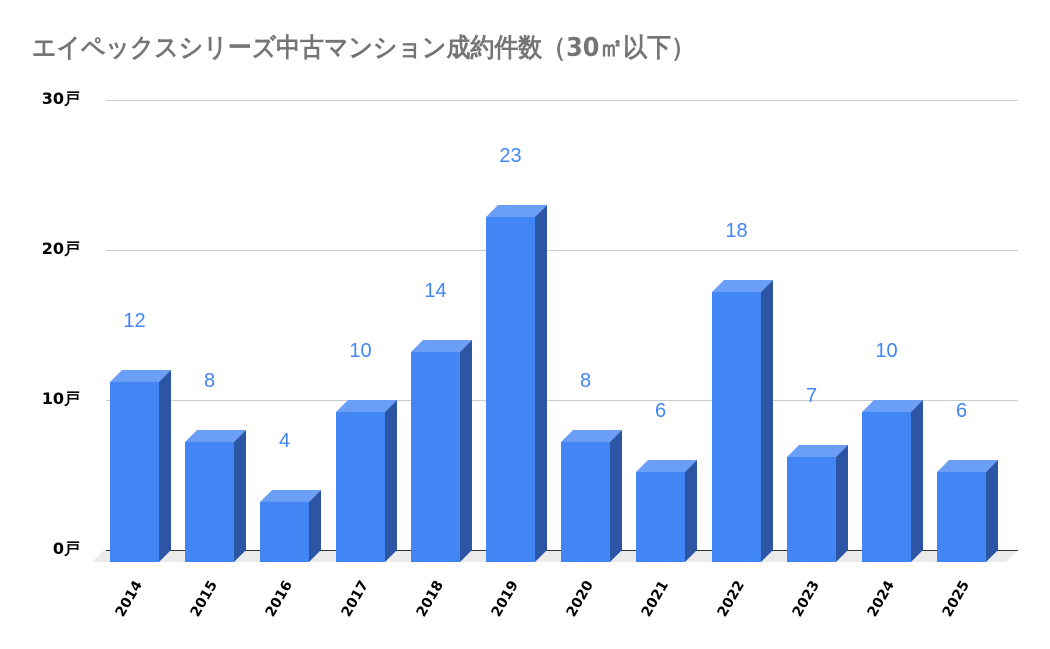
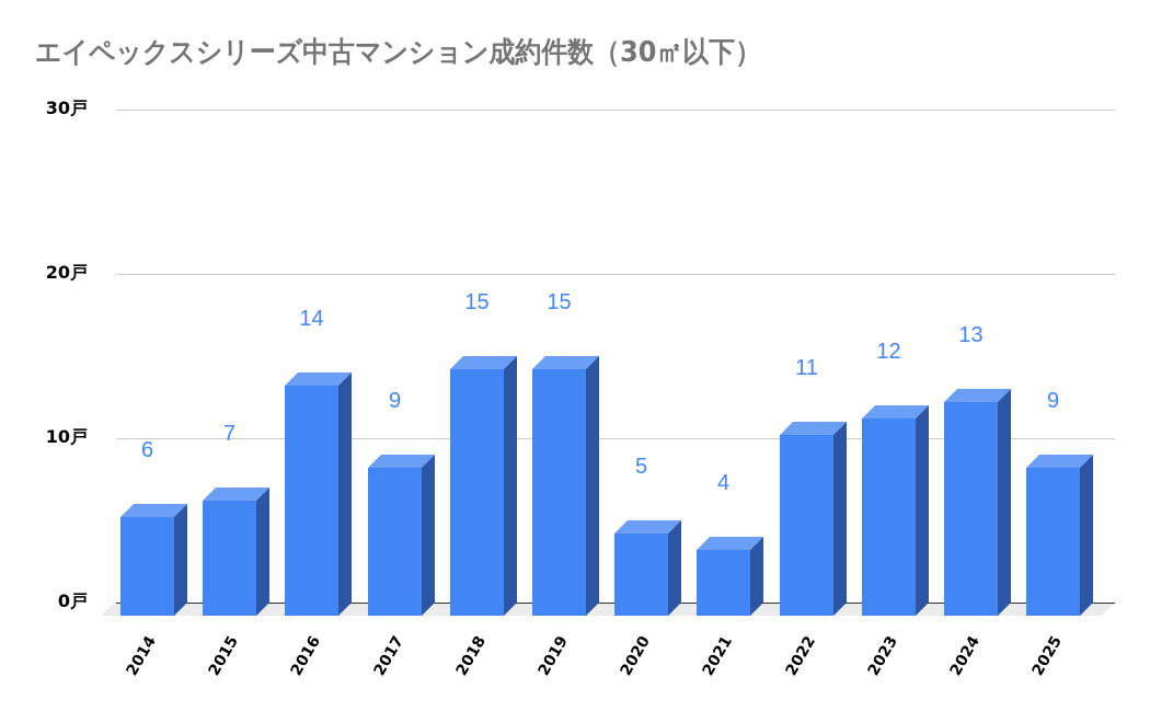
2014: 12 -> 6
2015: 8 -> 7
2016: 4 -> 14
2017: 10 -> 9
2018: 14 -> 15
2019: 23 -> 15
2020: 8 -> 5
2021: 6 -> 4
2022: 18 -> 11
2023: 7 -> 12
2024: 10 -> 13
2025: 6 -> 9
